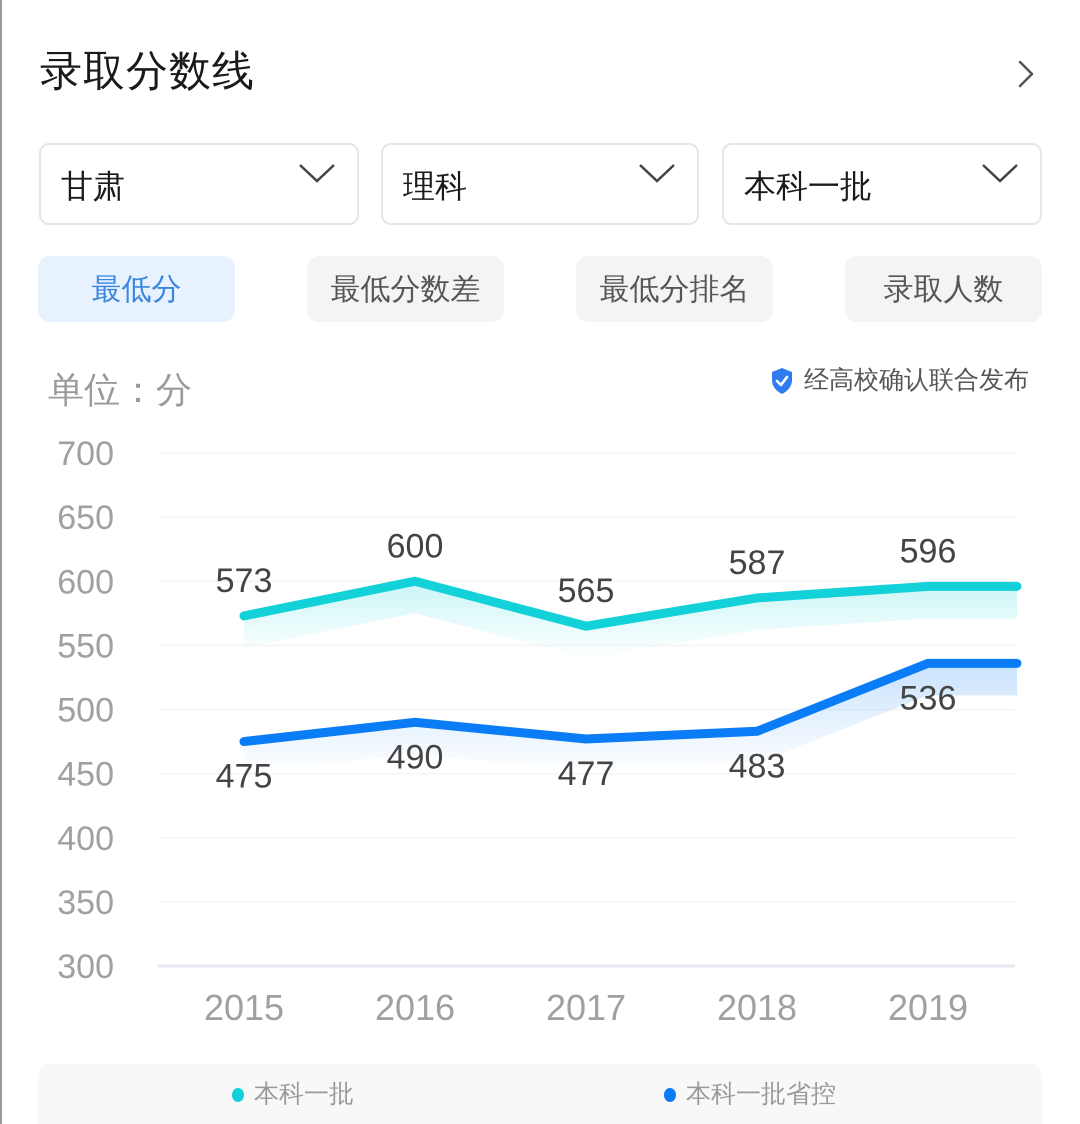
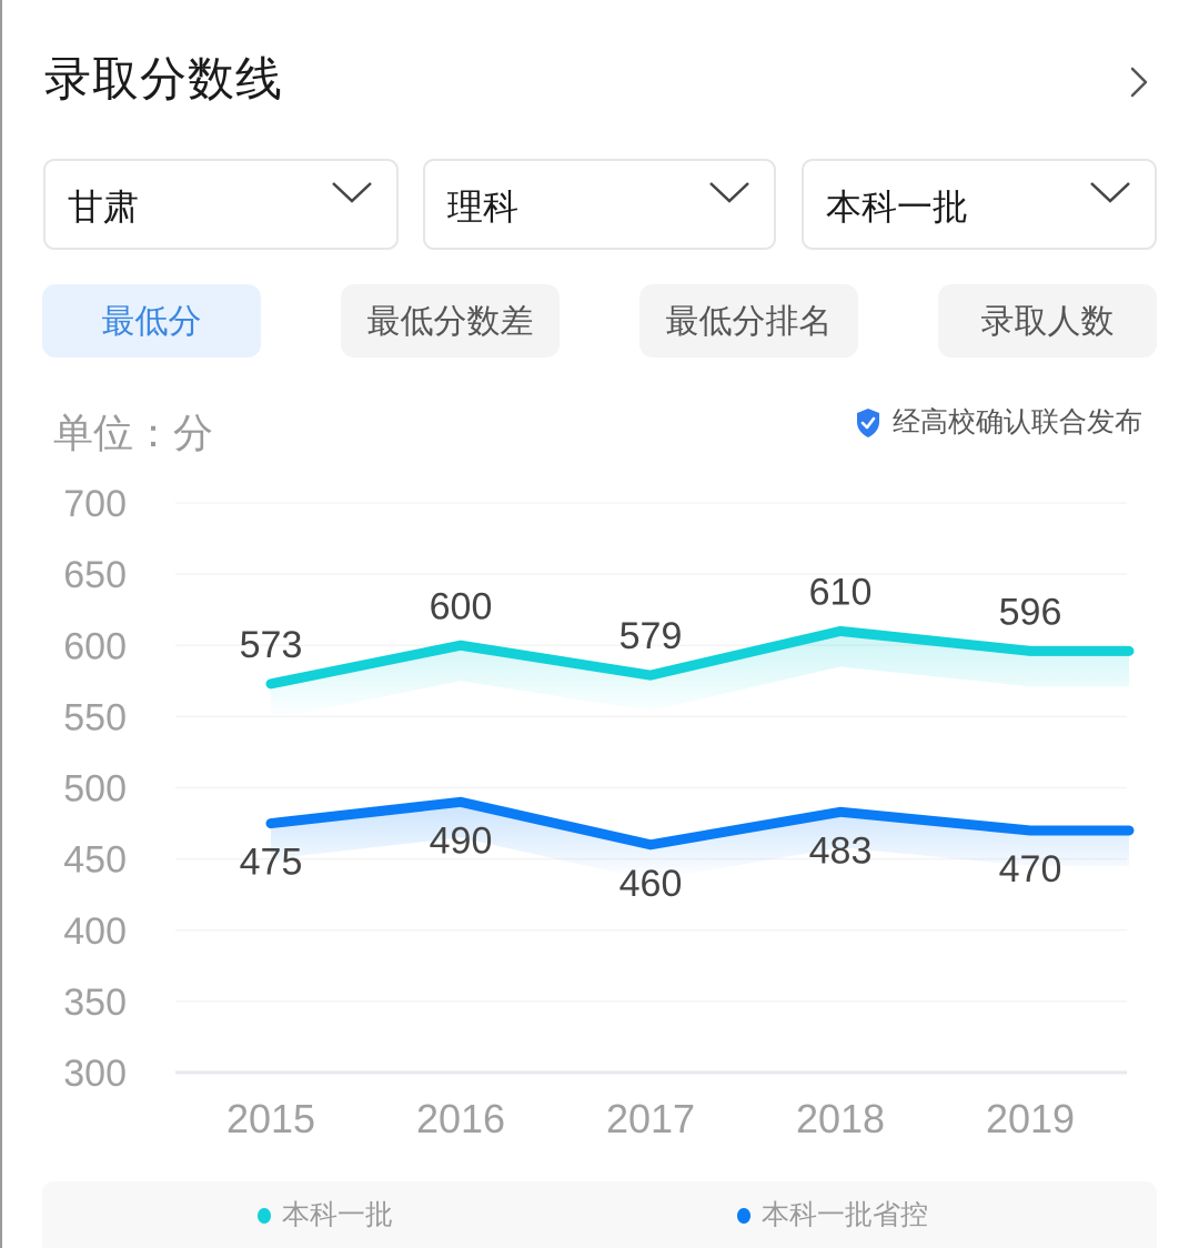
本科一批/2017: 565 -> 579
本科一批省控/2017: 477 -> 460
本科一批/2018: 587 -> 610
本科一批省控/2019: 536 -> 470
